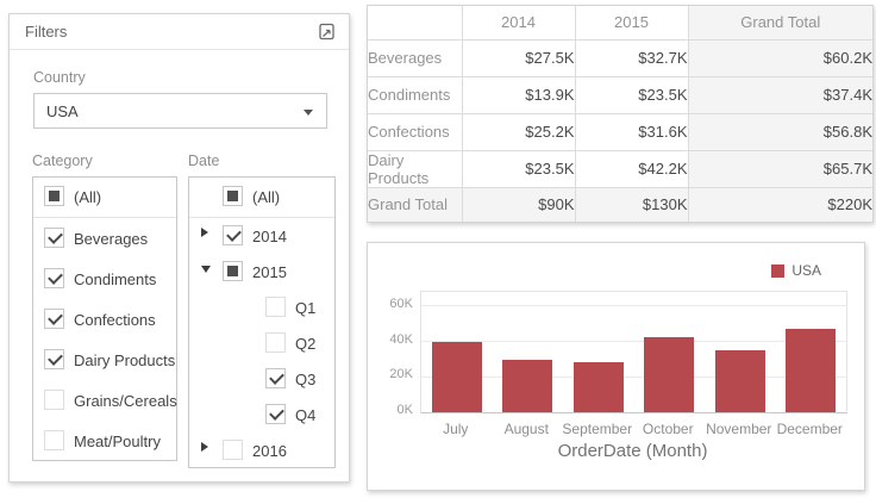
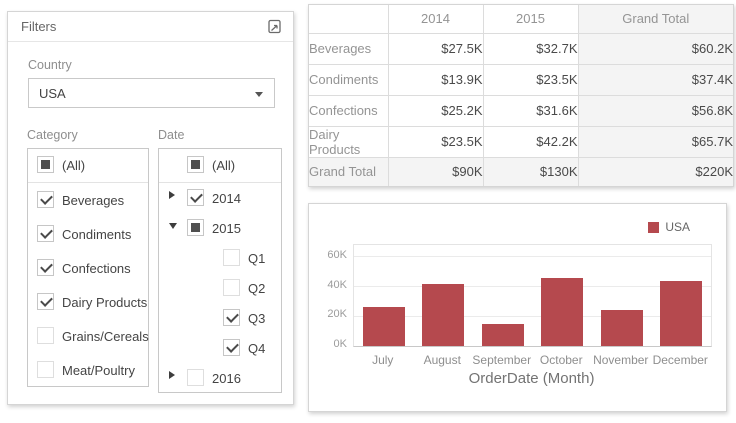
July: 40K -> 26K
August: 30K -> 42K
September: 28K -> 15K
October: 42K -> 46K
November: 35K -> 24K
December: 47K -> 44K
